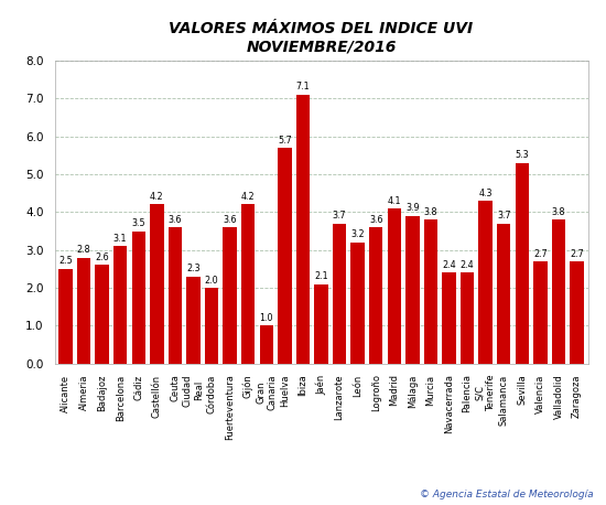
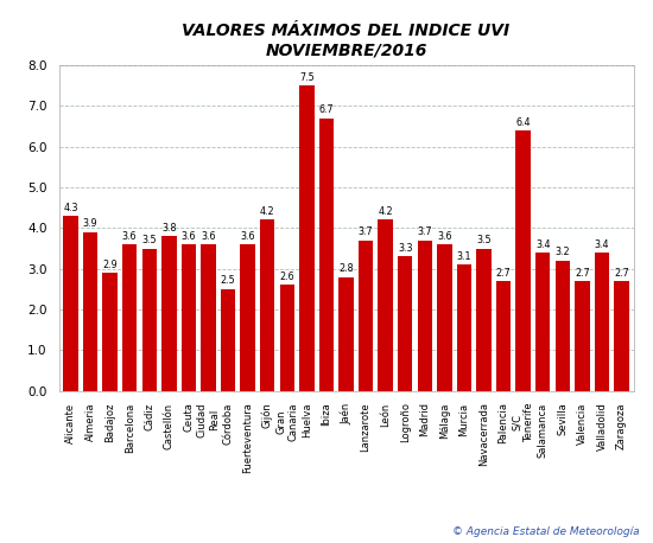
Alicante: 2.5 -> 4.3
Almeria: 2.8 -> 3.9
Badajoz: 2.6 -> 2.9
Barcelona: 3.1 -> 3.6
Castellón: 4.2 -> 3.8
Ciudad Real: 2.3 -> 3.6
Córdoba: 2.0 -> 2.5
Gran Canaria: 1.0 -> 2.6
Huelva: 5.7 -> 7.5
Ibiza: 7.1 -> 6.7
Jaén: 2.1 -> 2.8
León: 3.2 -> 4.2
Logroño: 3.6 -> 3.3
Madrid: 4.1 -> 3.7
Málaga: 3.9 -> 3.6
Murcia: 3.8 -> 3.1
Navacerrada: 2.4 -> 3.5
Palencia: 2.4 -> 2.7
S/C Tenerife: 4.3 -> 6.4
Salamanca: 3.7 -> 3.4
Sevilla: 5.3 -> 3.2
Valladolid: 3.8 -> 3.4
